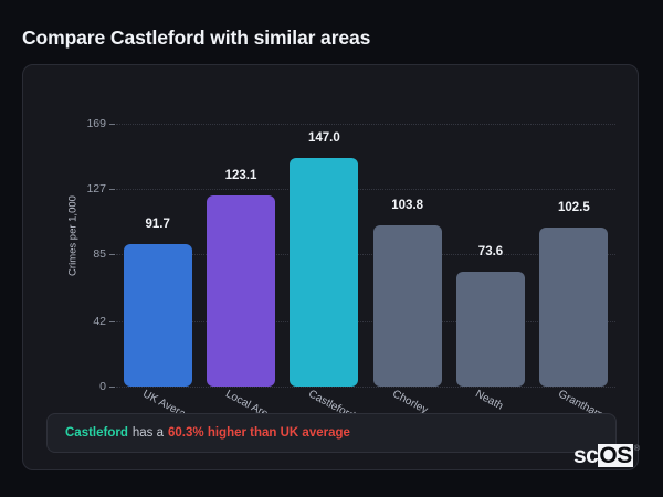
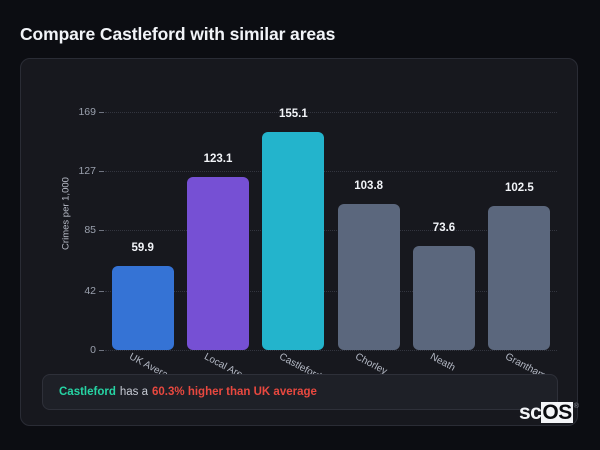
UK Average: 91.7 -> 59.9
Castleford: 147.0 -> 155.1
